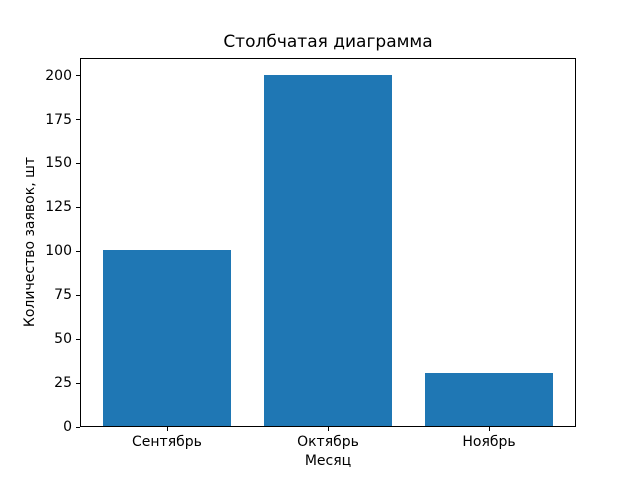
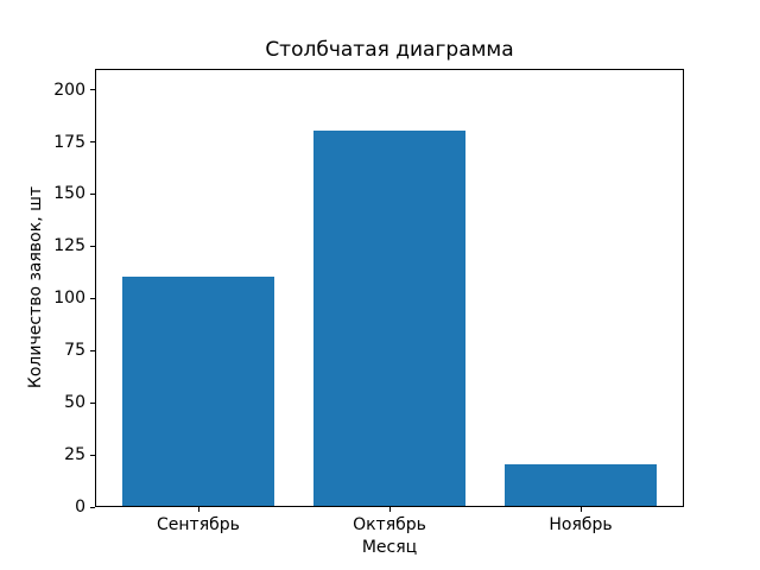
Сентябрь: 100 -> 110
Октябрь: 200 -> 180
Ноябрь: 30 -> 20
